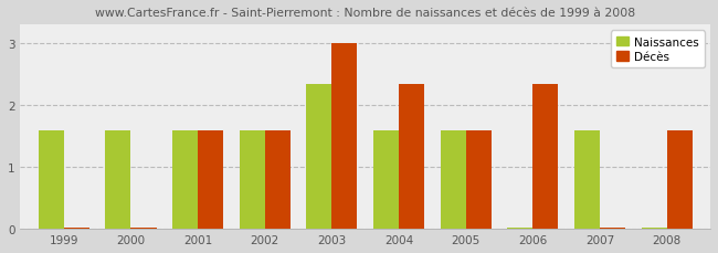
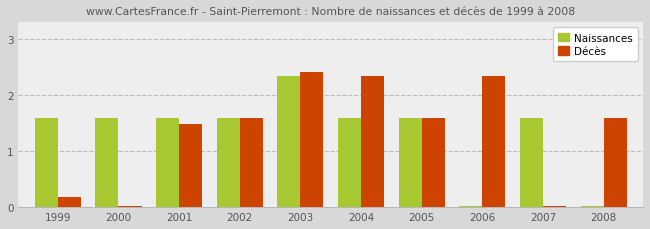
Décès/1999: 0.03 -> 0.18
Décès/2001: 1.60 -> 1.48
Décès/2003: 3.00 -> 2.42
